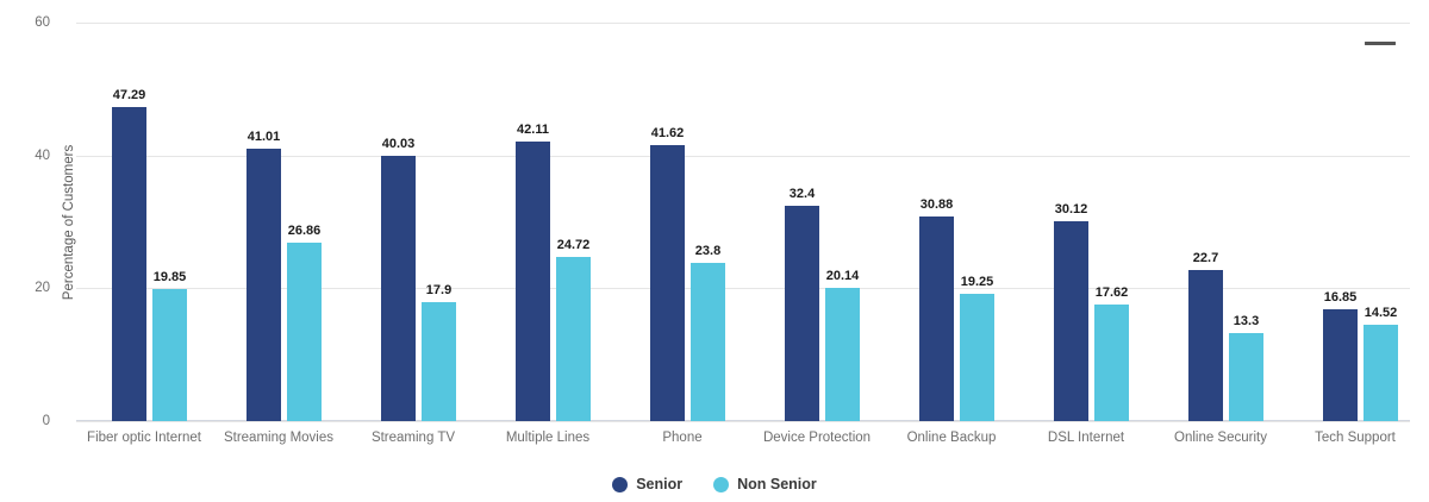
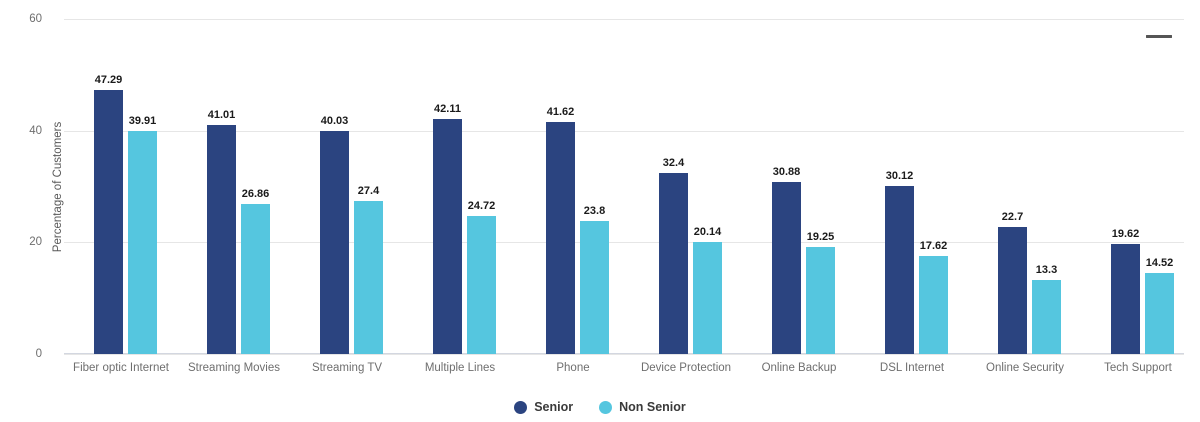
Non Senior/Fiber optic Internet: 19.85 -> 39.91
Non Senior/Streaming TV: 17.9 -> 27.4
Senior/Tech Support: 16.85 -> 19.62
